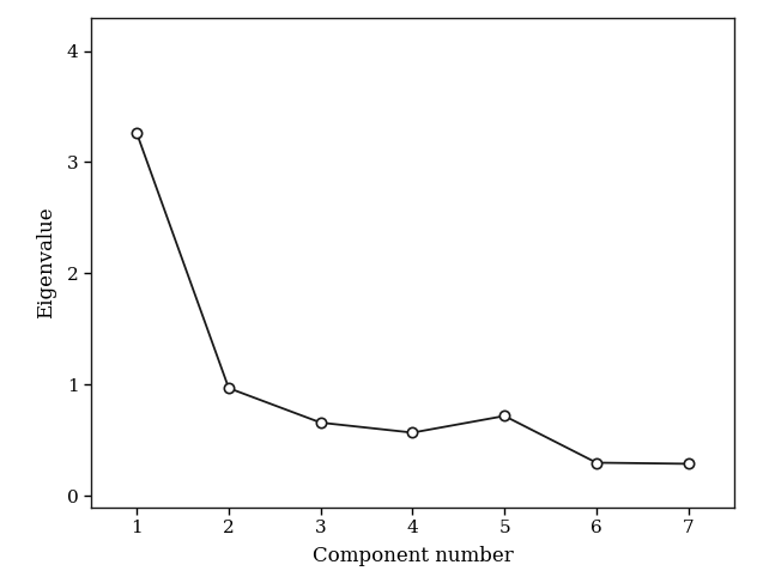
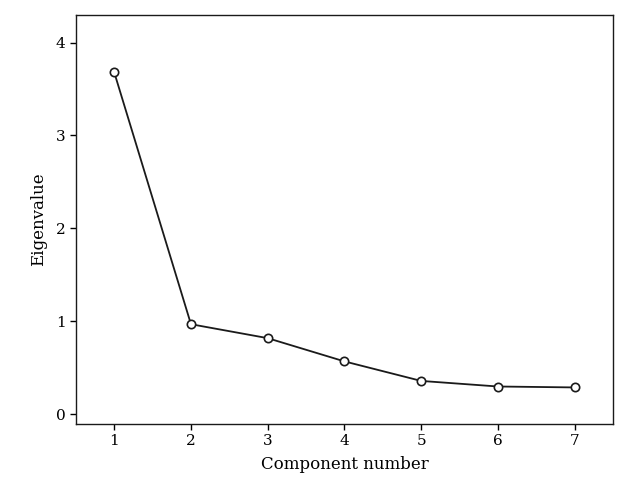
1: 3.26 -> 3.68
3: 0.66 -> 0.82
5: 0.72 -> 0.36
